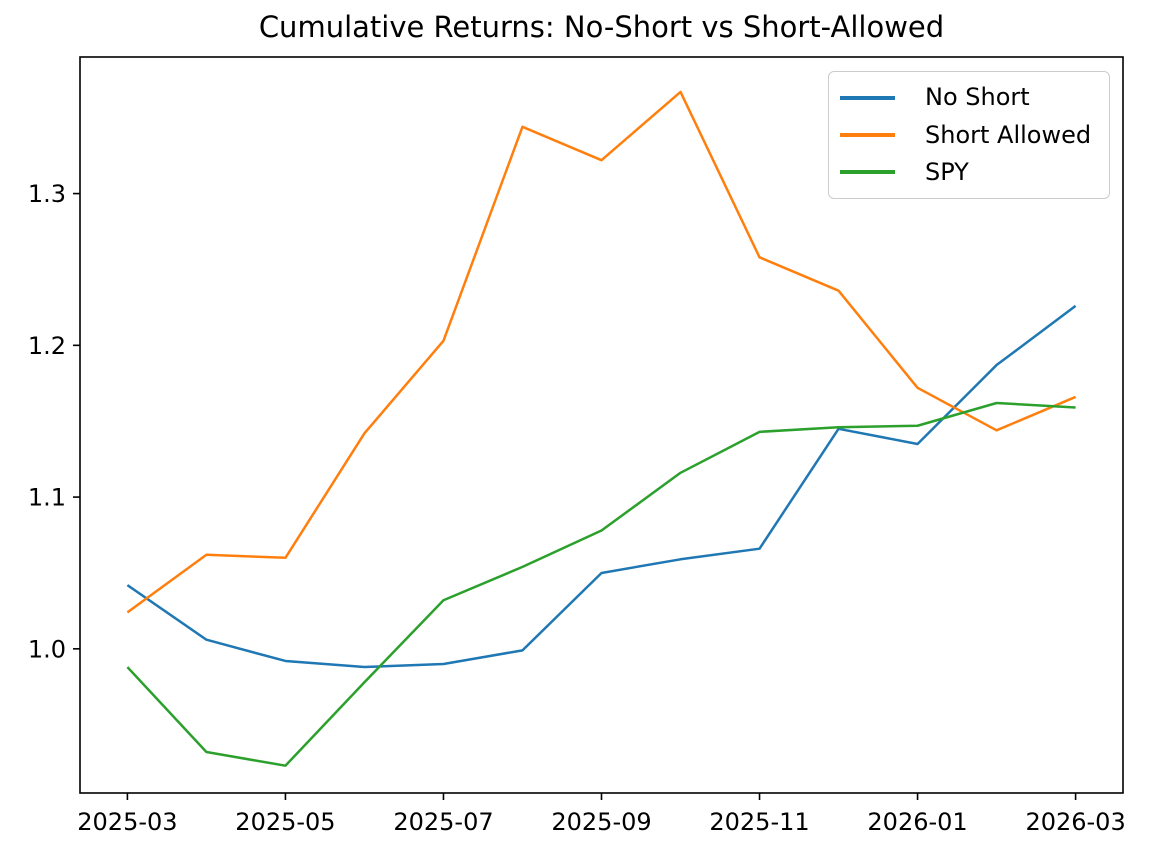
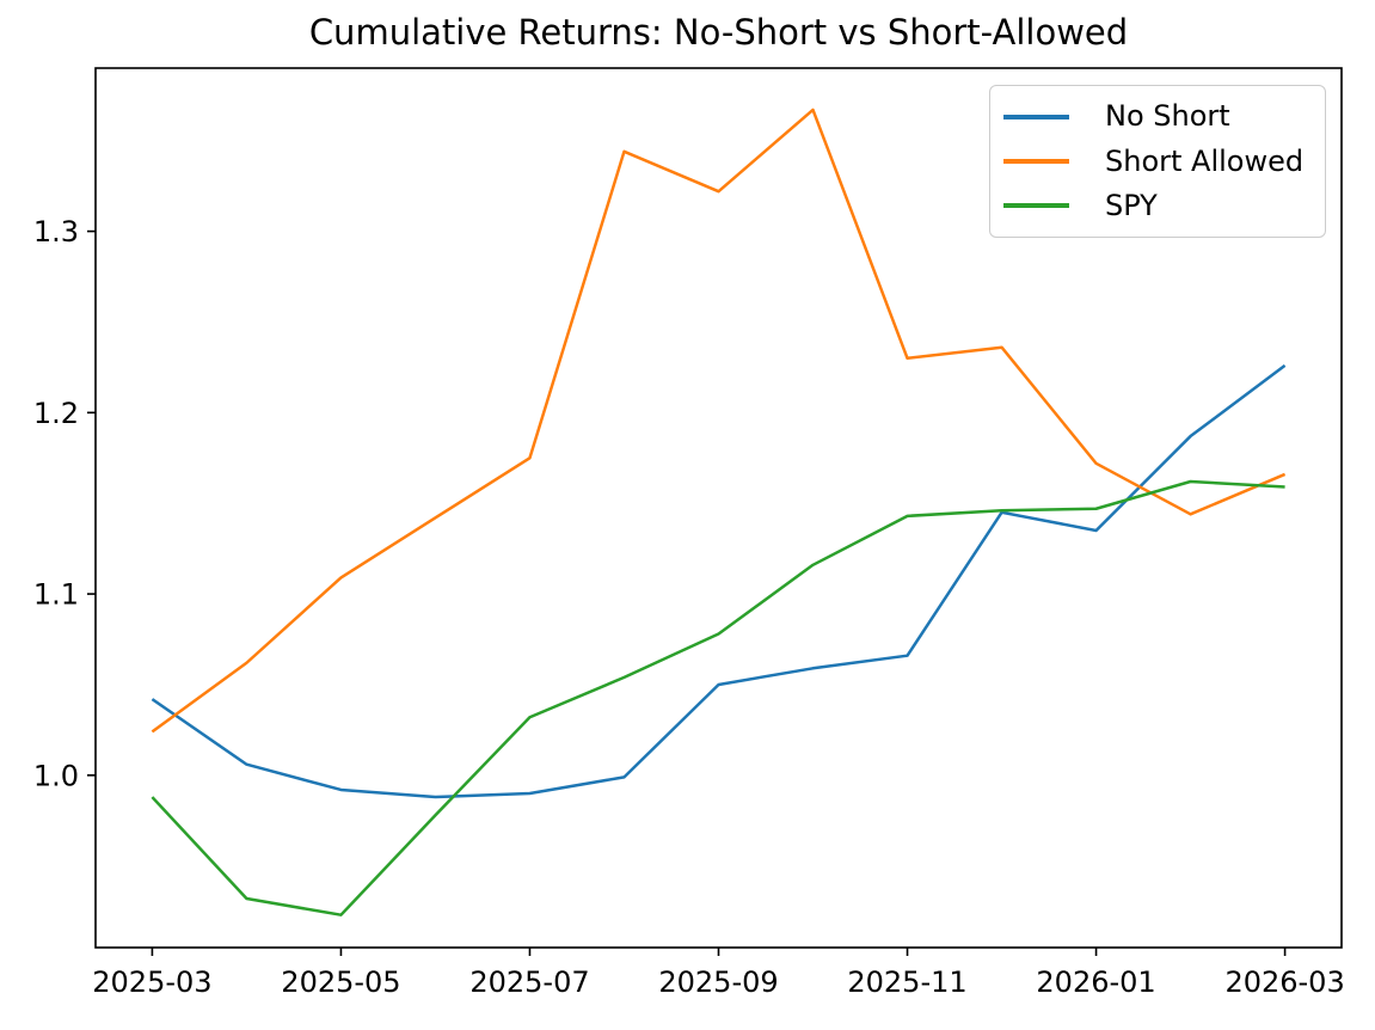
Short Allowed/2025-05: 1.060 -> 1.109
Short Allowed/2025-07: 1.203 -> 1.175
Short Allowed/2025-11: 1.258 -> 1.230
